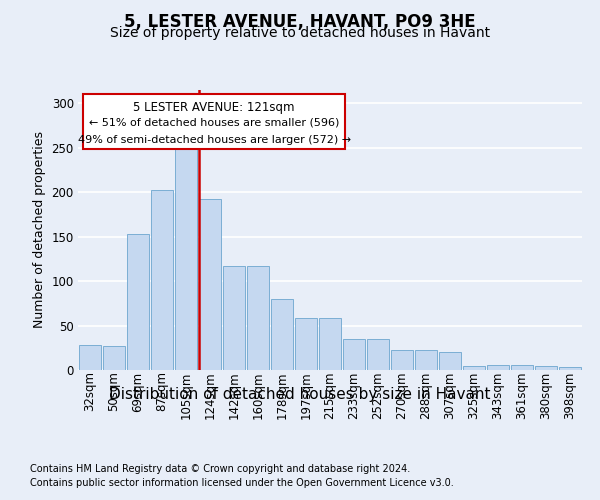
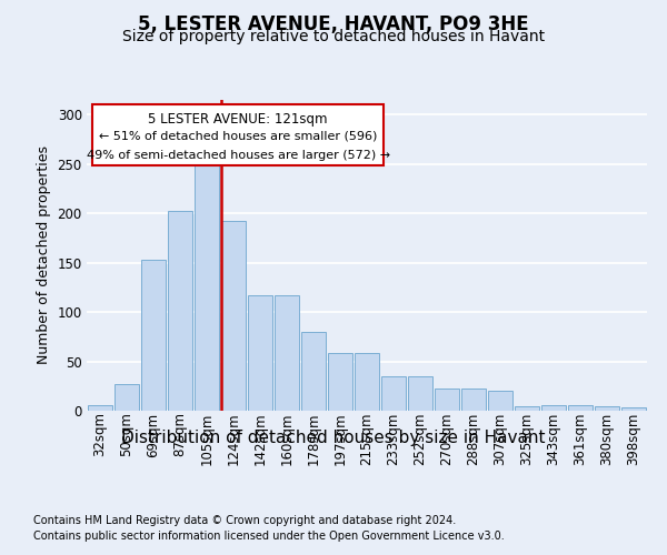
32sqm: 28 -> 6
